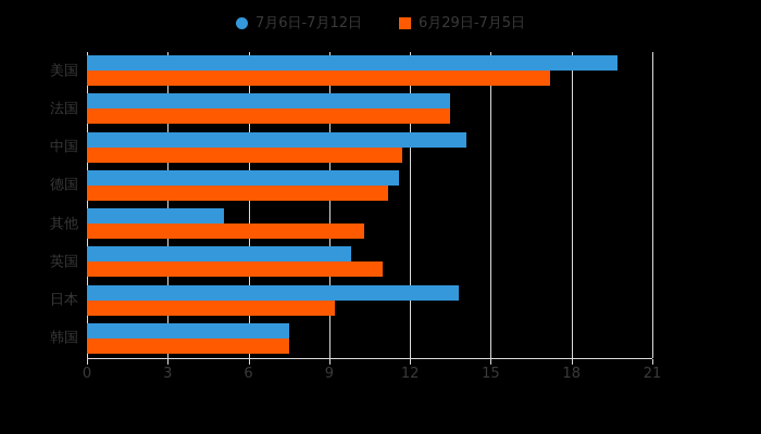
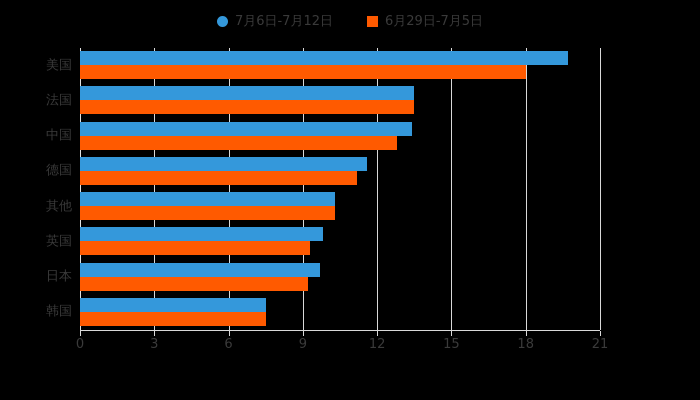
6月29日-7月5日/美国: 17.2 -> 18.0
7月6日-7月12日/中国: 14.1 -> 13.4
6月29日-7月5日/中国: 11.7 -> 12.8
7月6日-7月12日/其他: 5.1 -> 10.3
6月29日-7月5日/英国: 11.0 -> 9.3
7月6日-7月12日/日本: 13.8 -> 9.7
